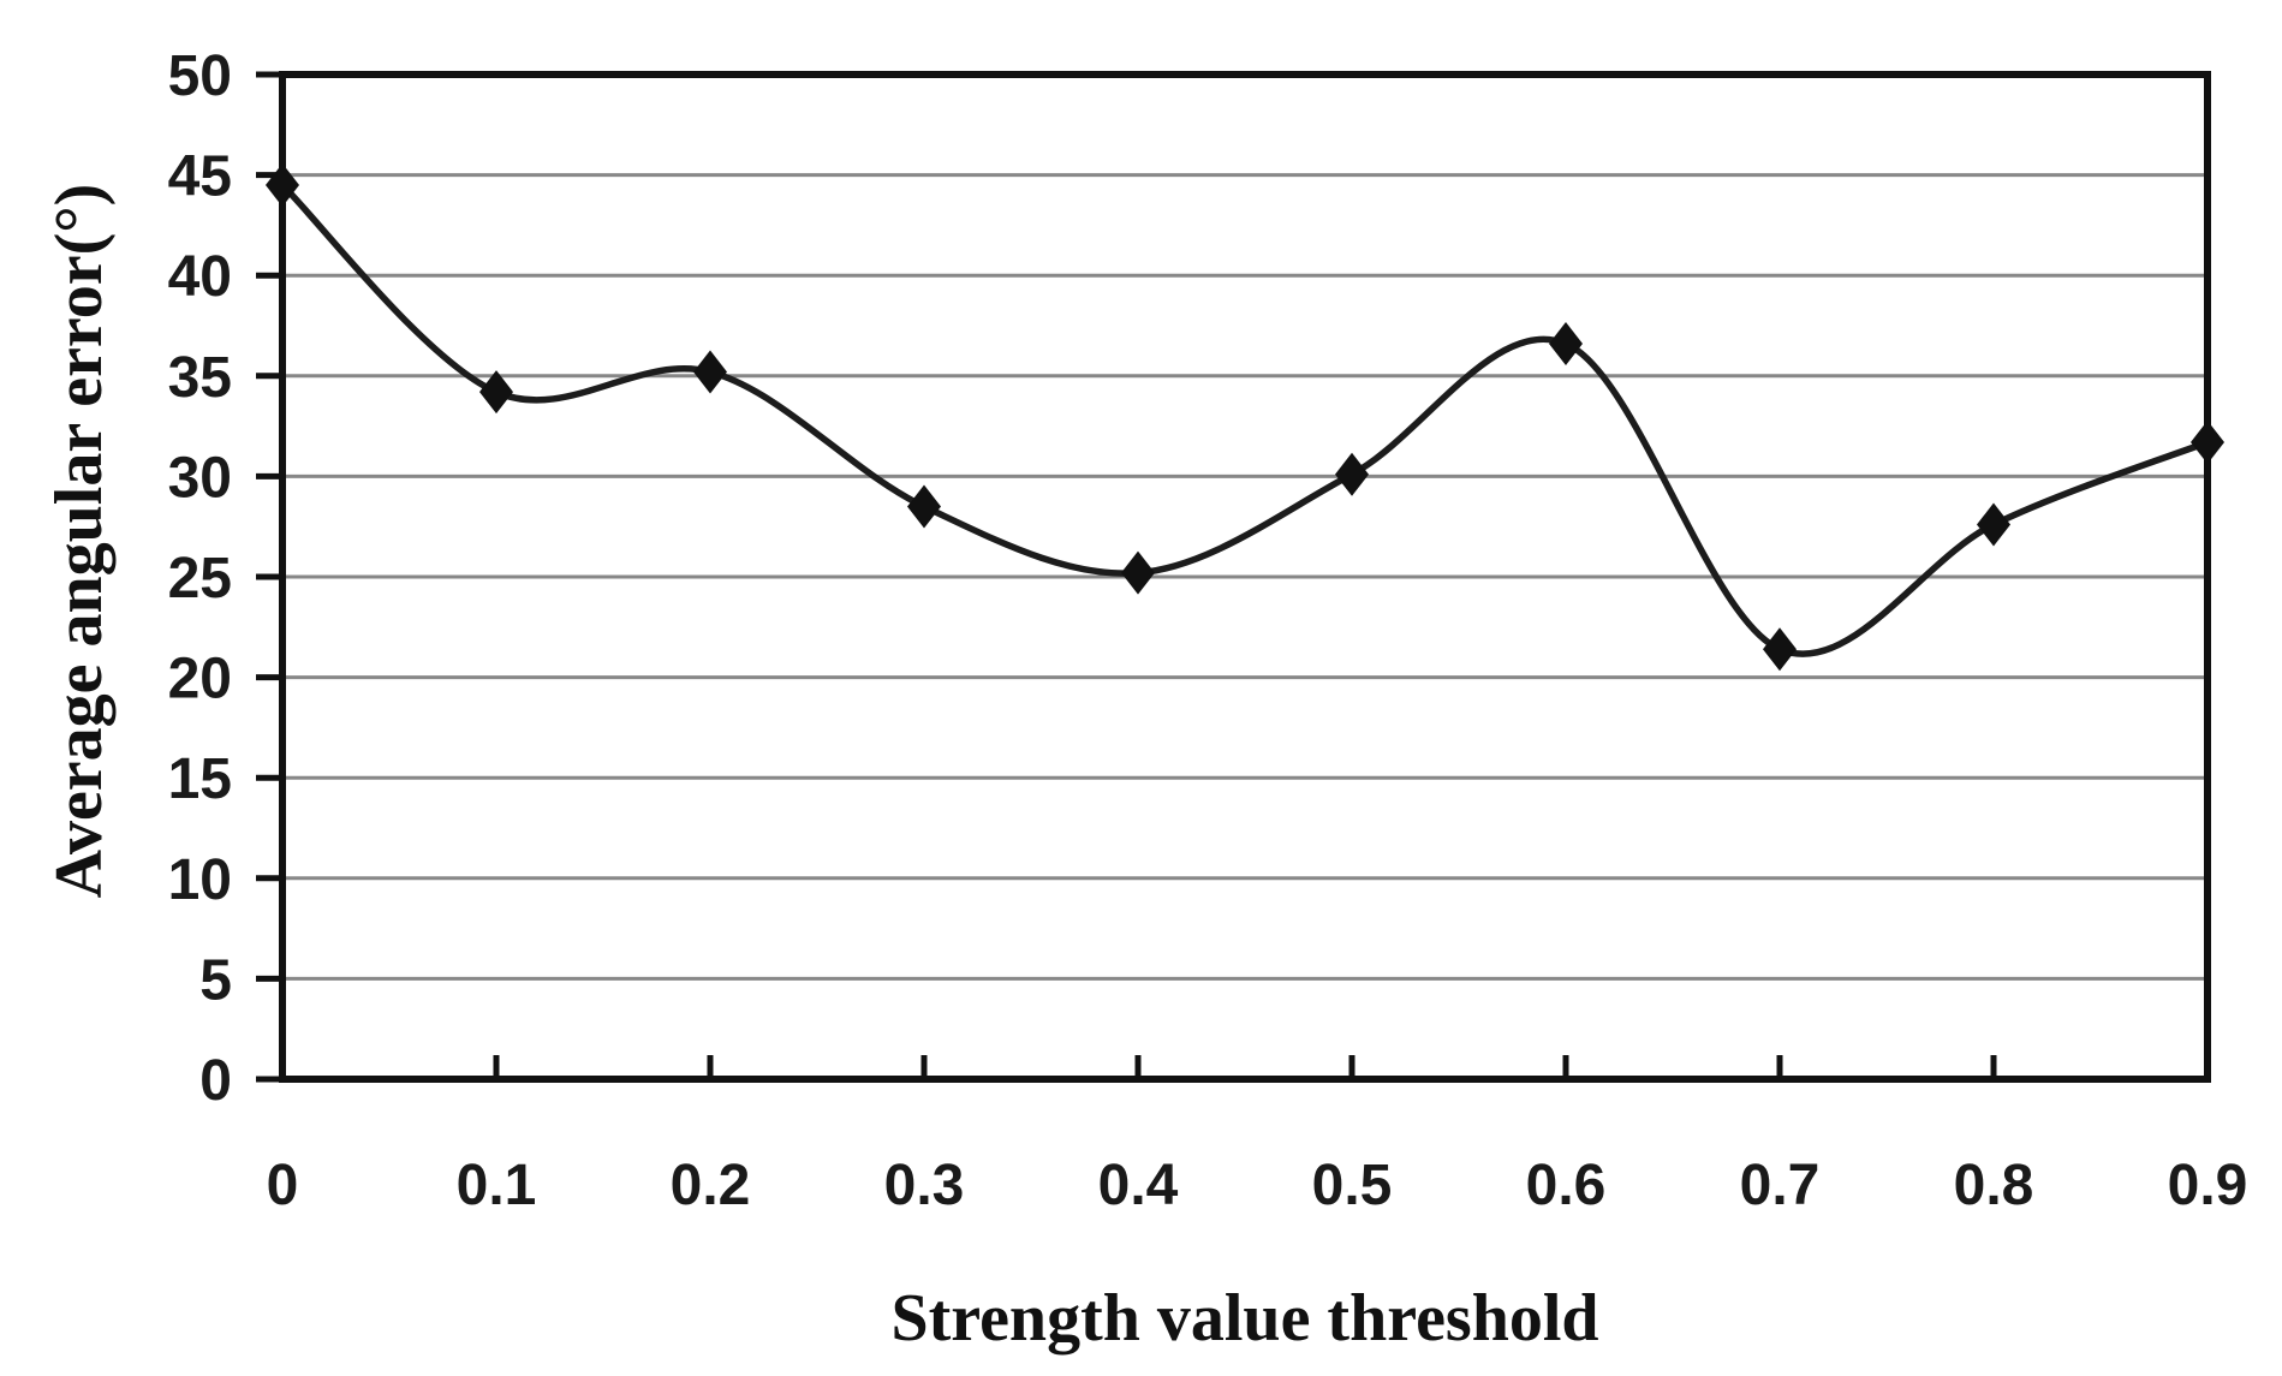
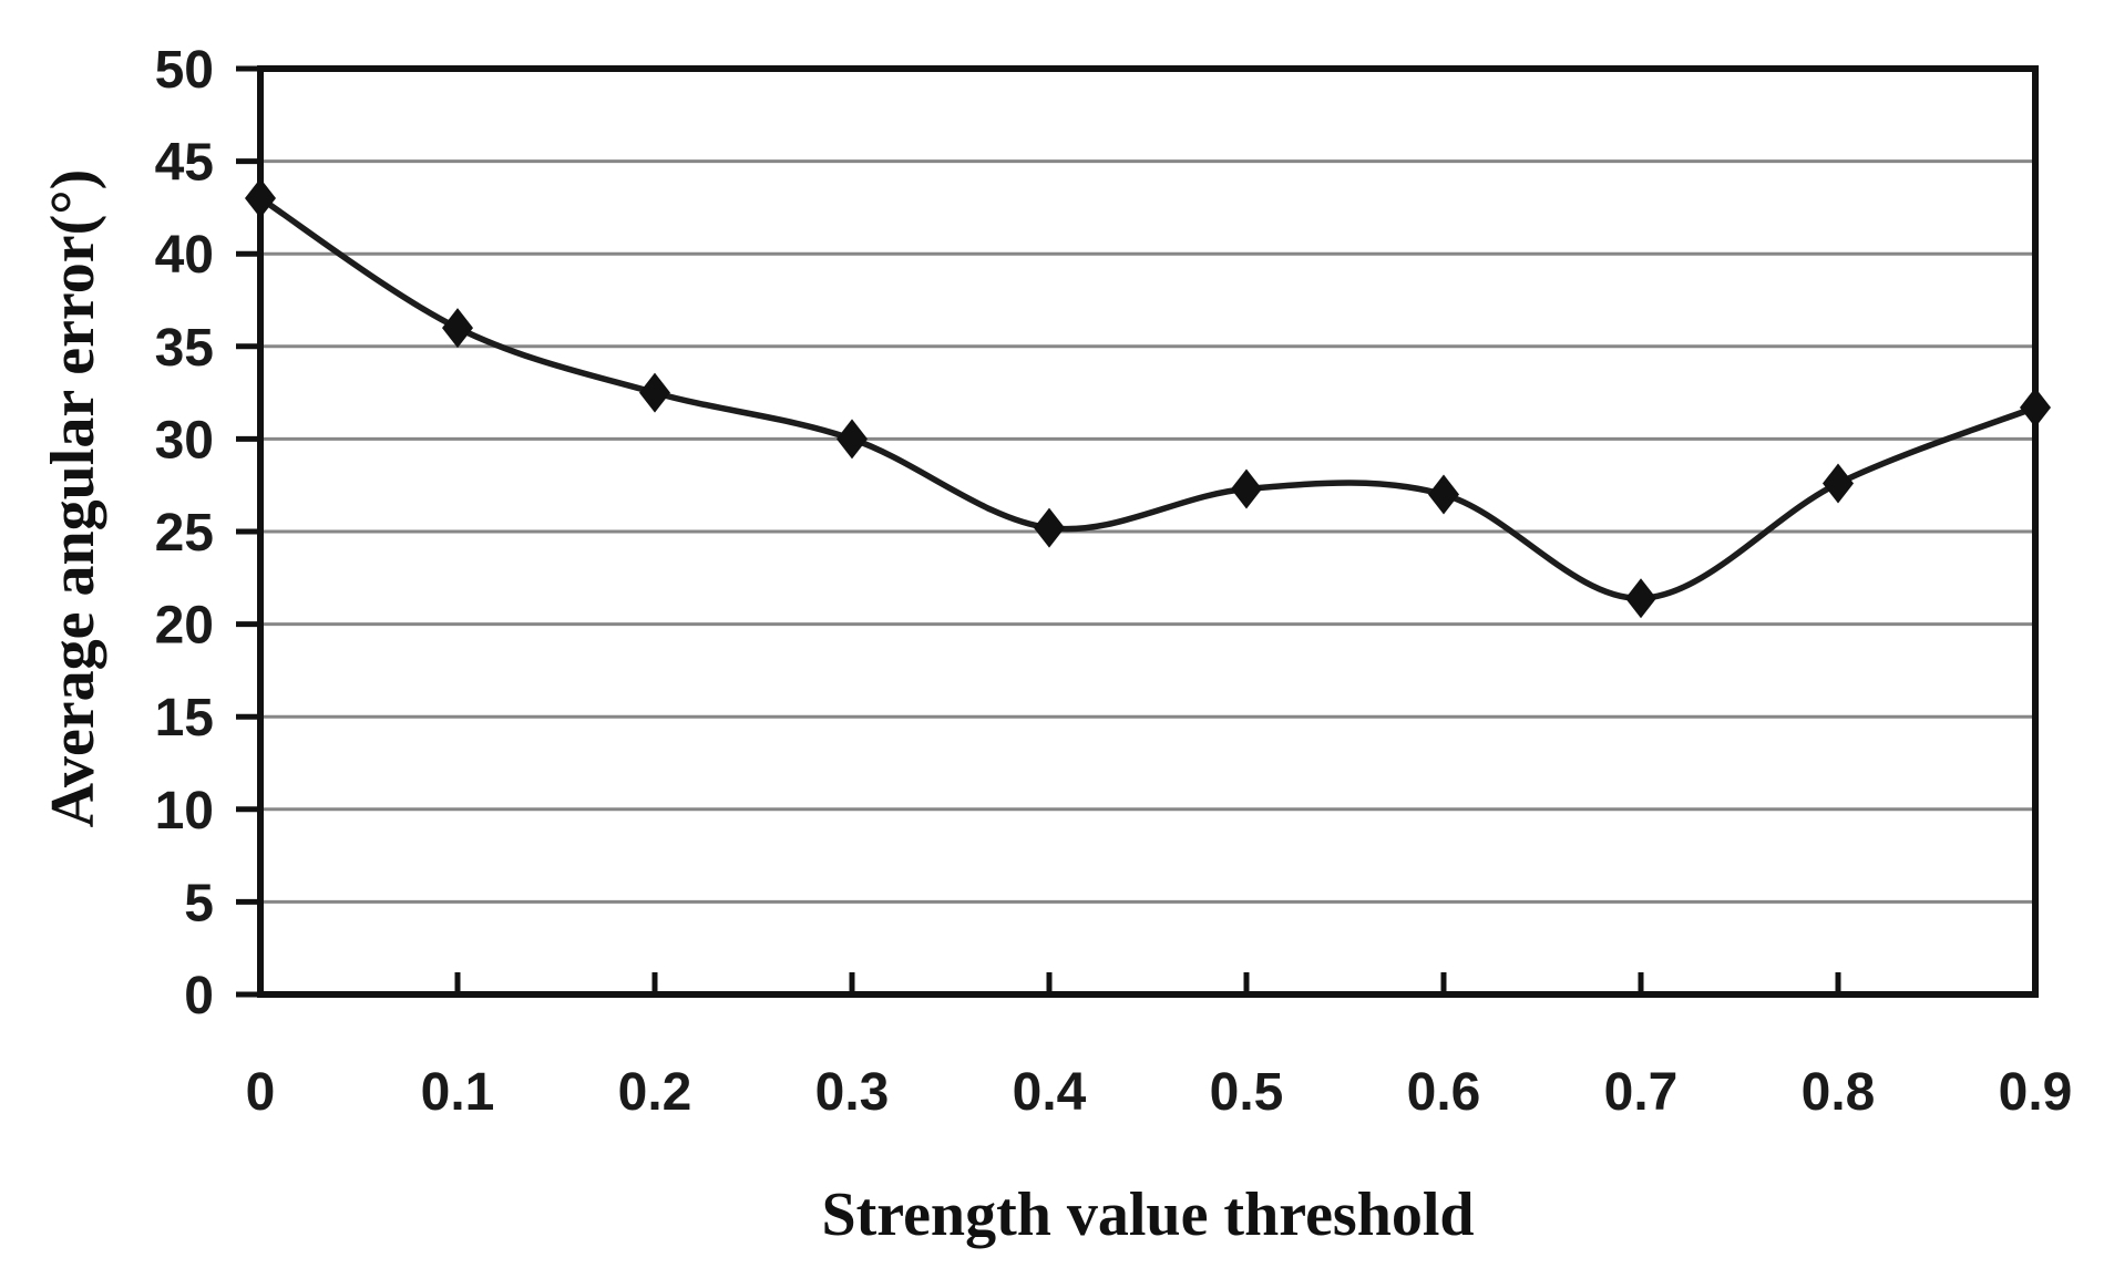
0: 44.5 -> 43.0
0.1: 34.2 -> 36.0
0.2: 35.2 -> 32.5
0.3: 28.5 -> 30.0
0.5: 30.1 -> 27.3
0.6: 36.6 -> 27.0
